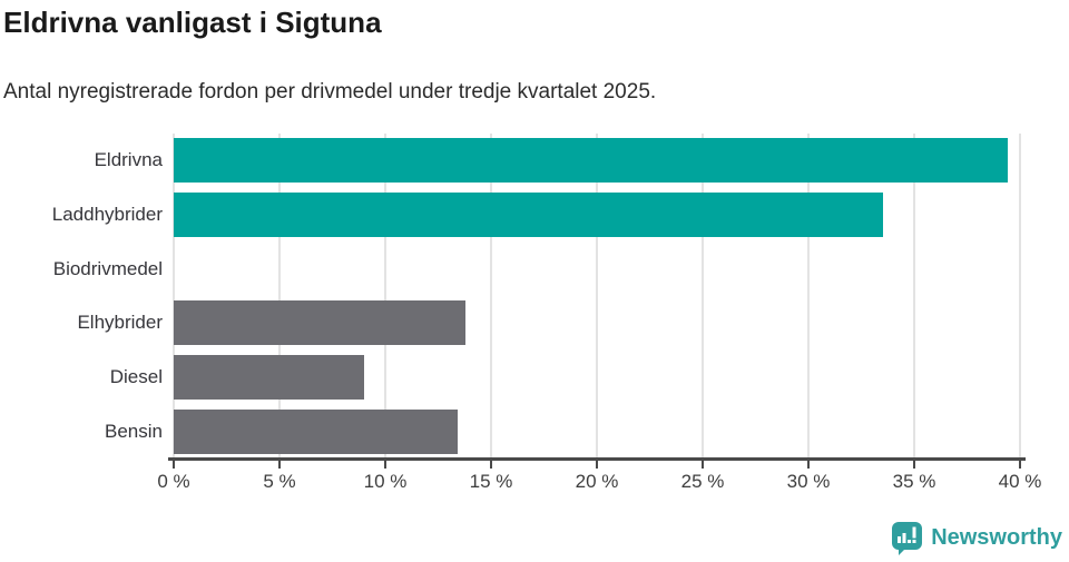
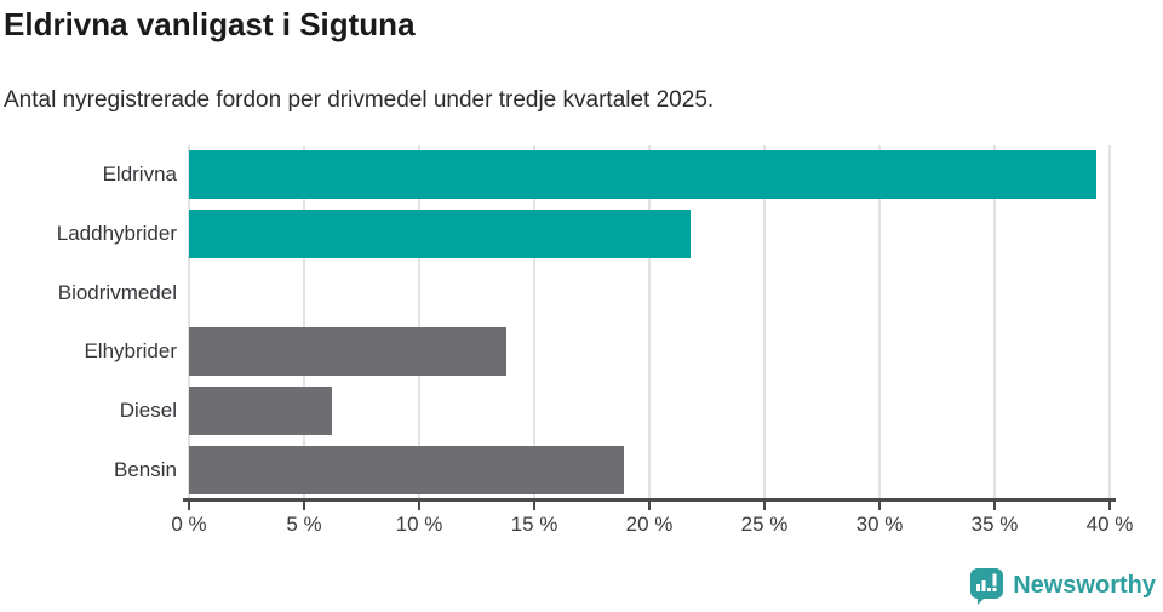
Laddhybrider: 33.5% -> 21.8%
Diesel: 9.0% -> 6.2%
Bensin: 13.4% -> 18.9%
